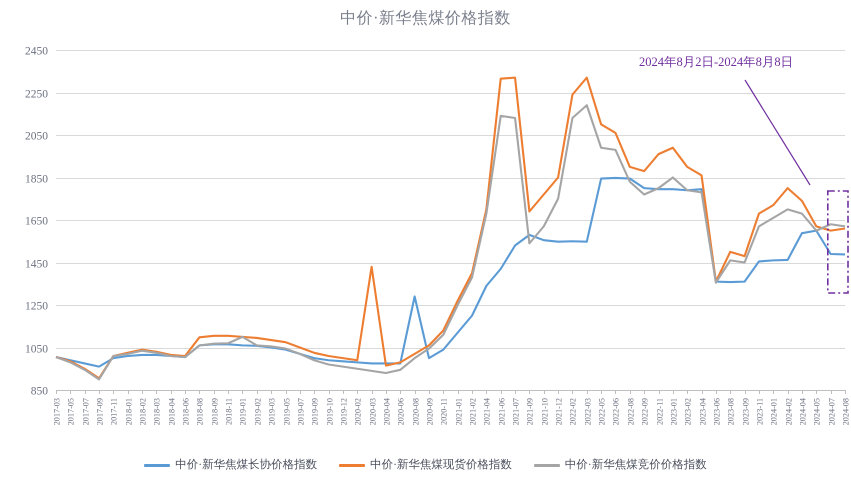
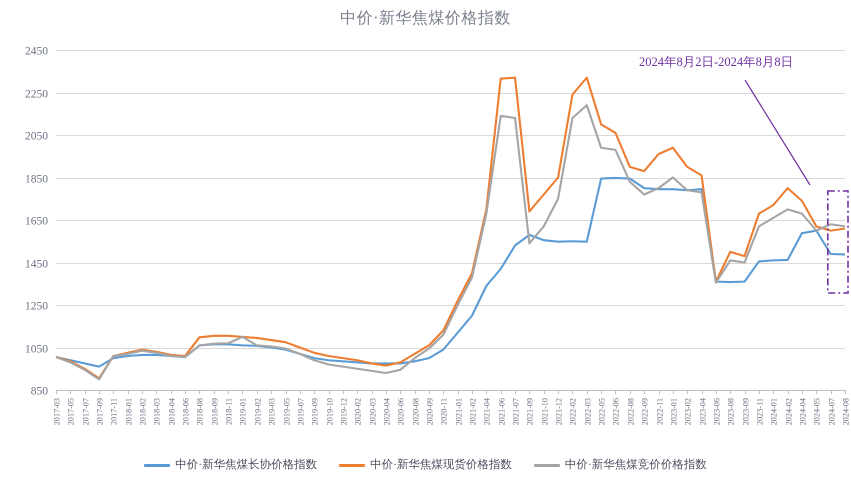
中价·新华焦煤现货价格指数/2020-03: 1430 -> 980
中价·新华焦煤长协价格指数/2020-08: 1290 -> 980
